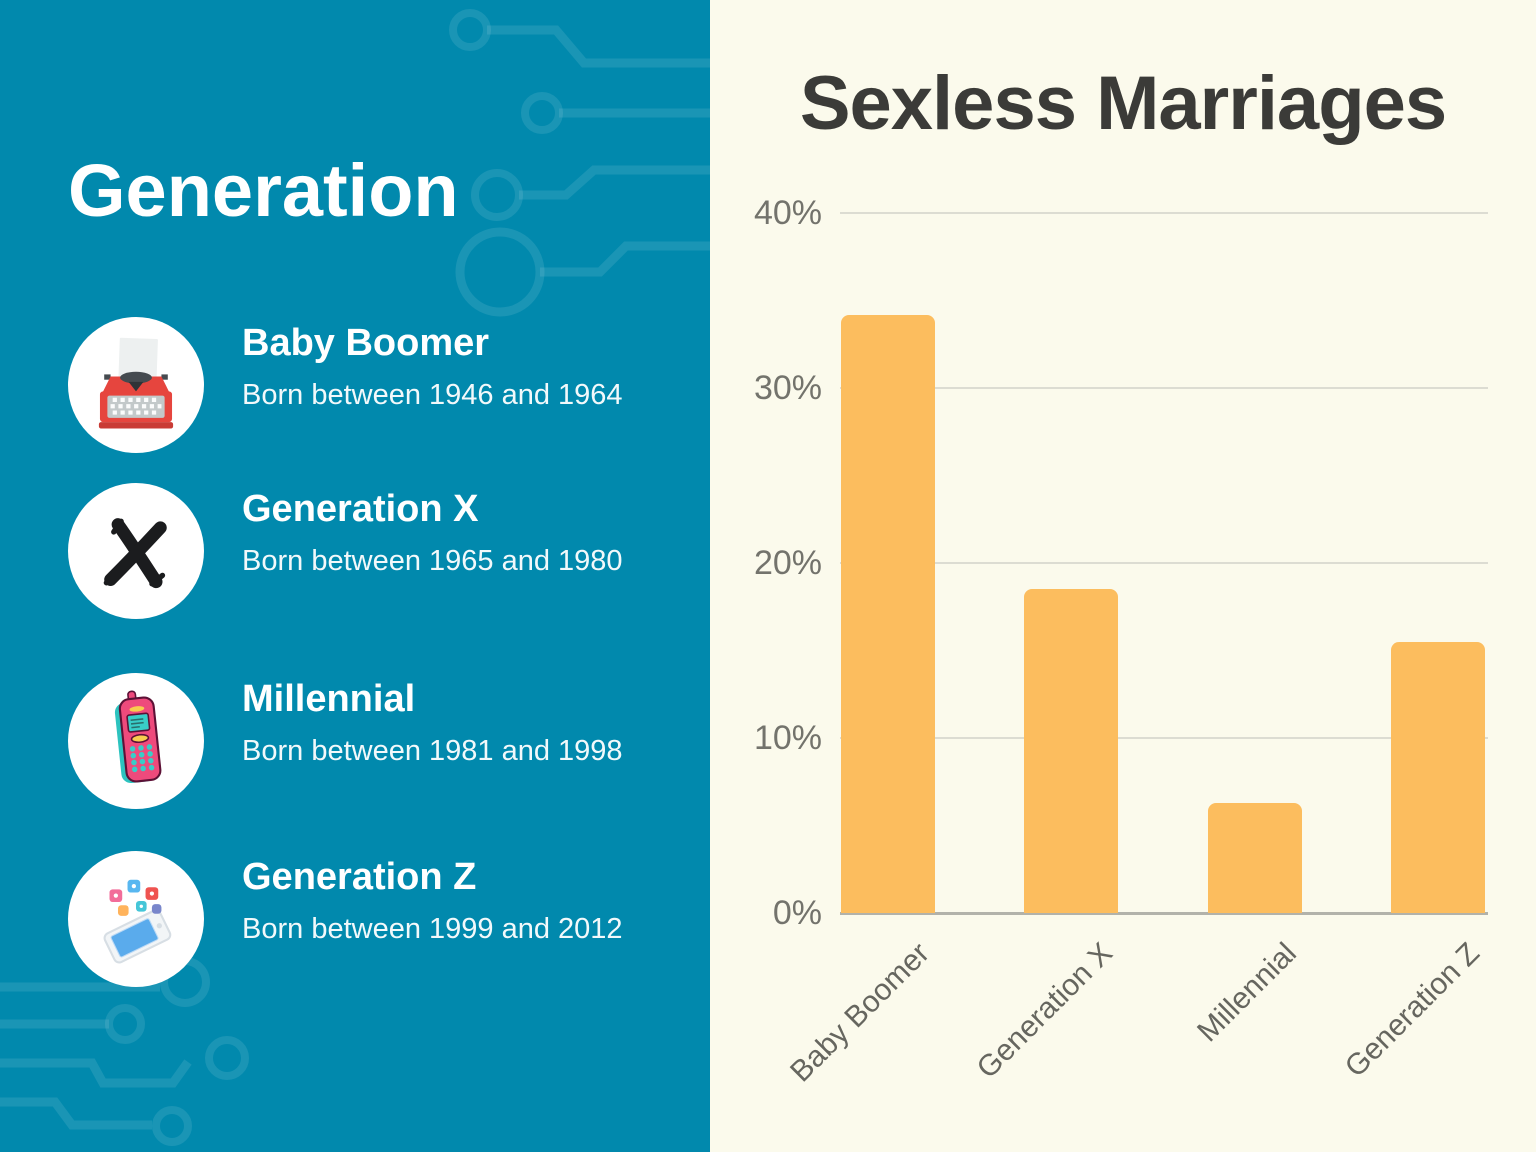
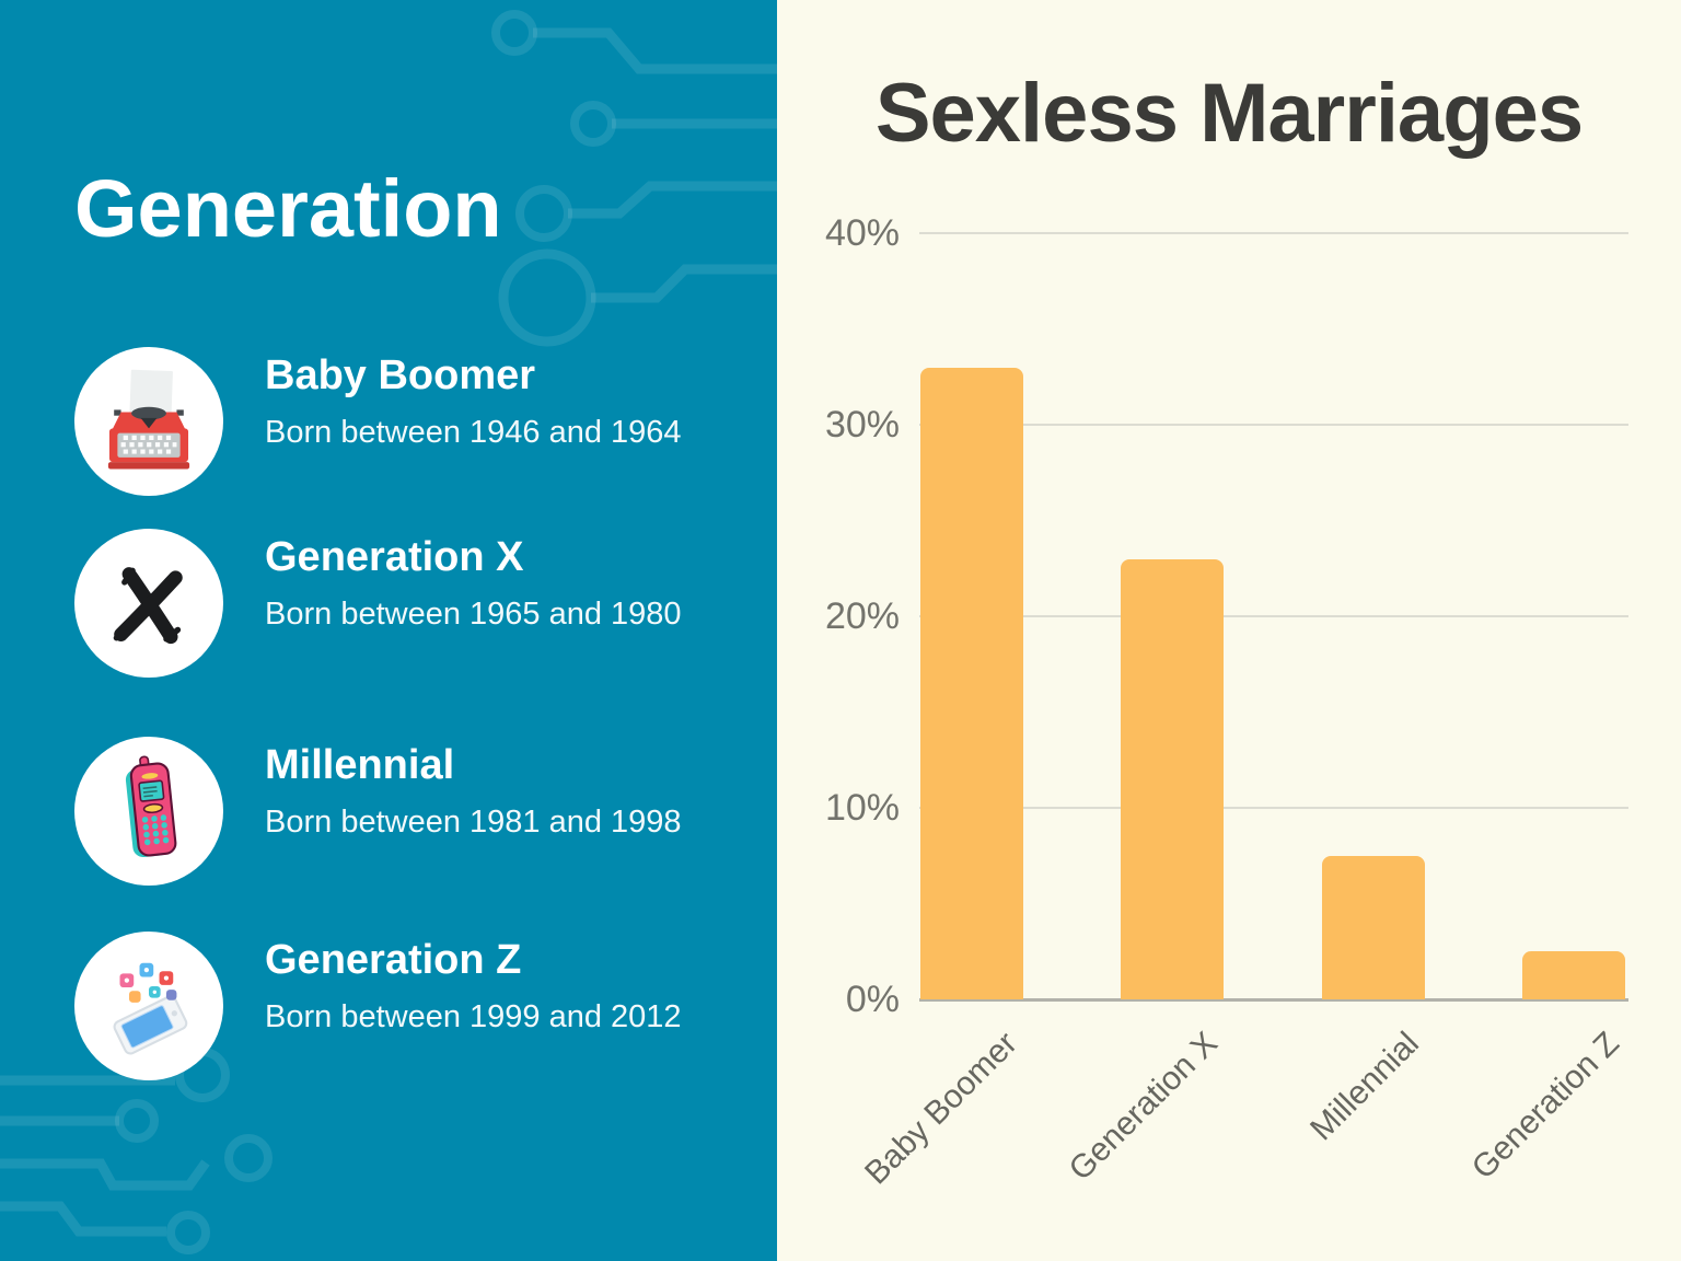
Baby Boomer: 34.2% -> 33.0%
Generation X: 18.5% -> 23.0%
Millennial: 6.3% -> 7.5%
Generation Z: 15.5% -> 2.5%
